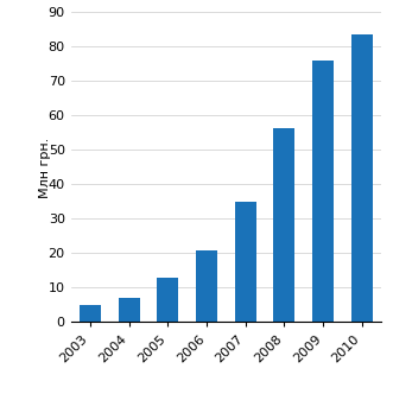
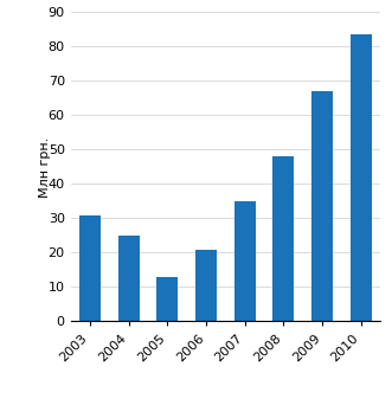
2003: 5.0 -> 31.0
2004: 7.0 -> 25.0
2008: 56.5 -> 48.0
2009: 76.0 -> 67.0
